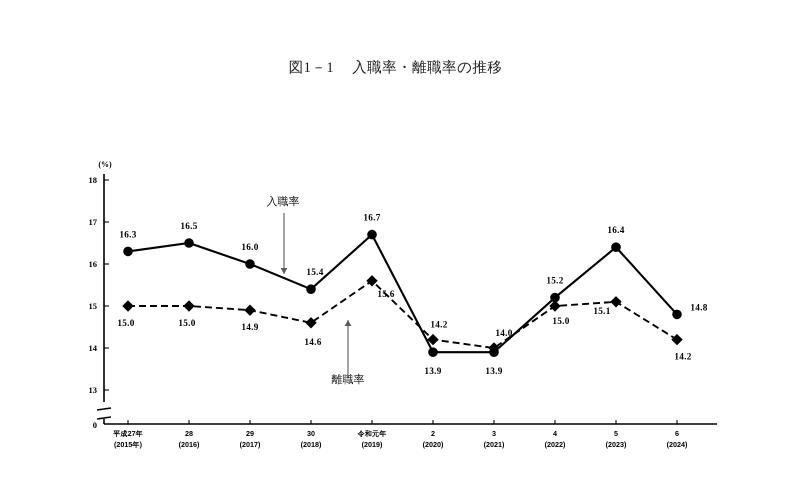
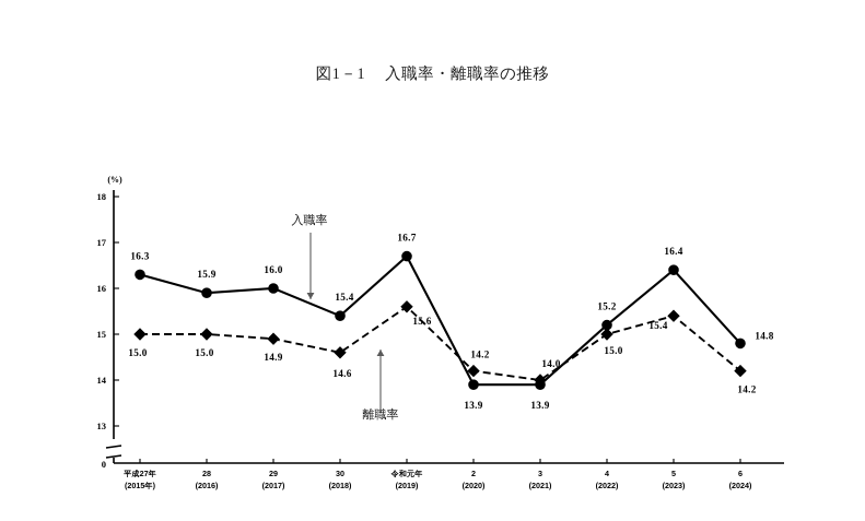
入職率/28: 16.5 -> 15.9
離職率/5: 15.1 -> 15.4
